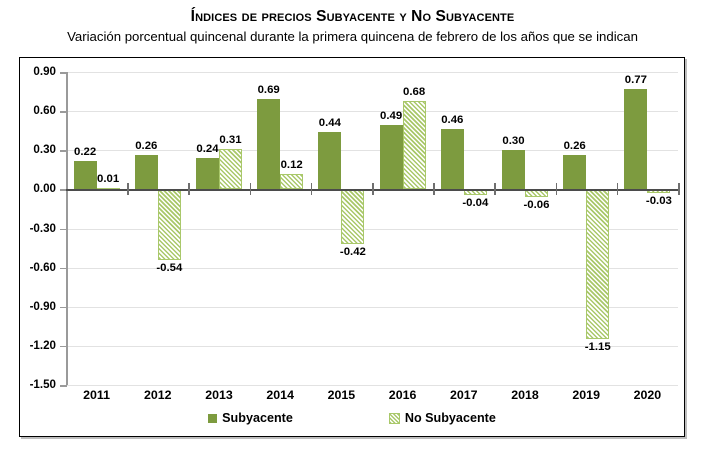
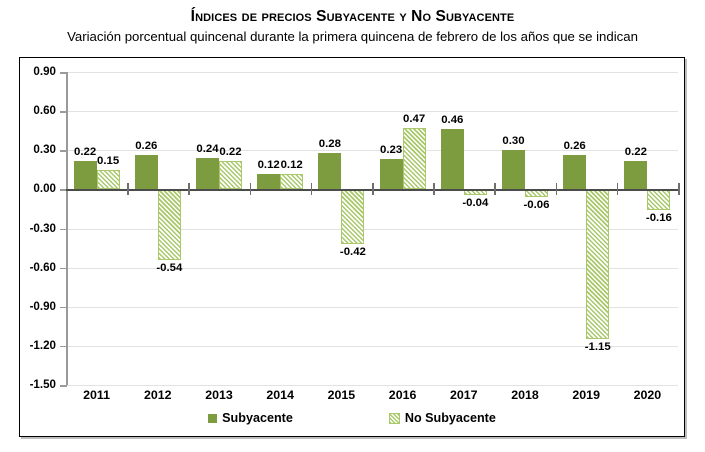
No Subyacente/2011: 0.01 -> 0.15
No Subyacente/2013: 0.31 -> 0.22
Subyacente/2014: 0.69 -> 0.12
Subyacente/2015: 0.44 -> 0.28
Subyacente/2016: 0.49 -> 0.23
No Subyacente/2016: 0.68 -> 0.47
Subyacente/2020: 0.77 -> 0.22
No Subyacente/2020: -0.03 -> -0.16
